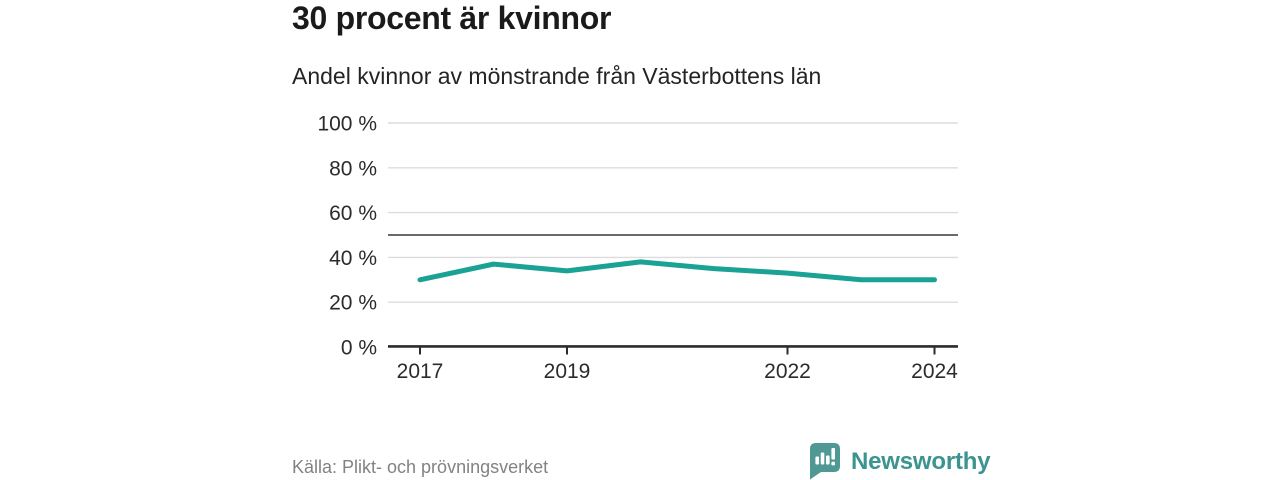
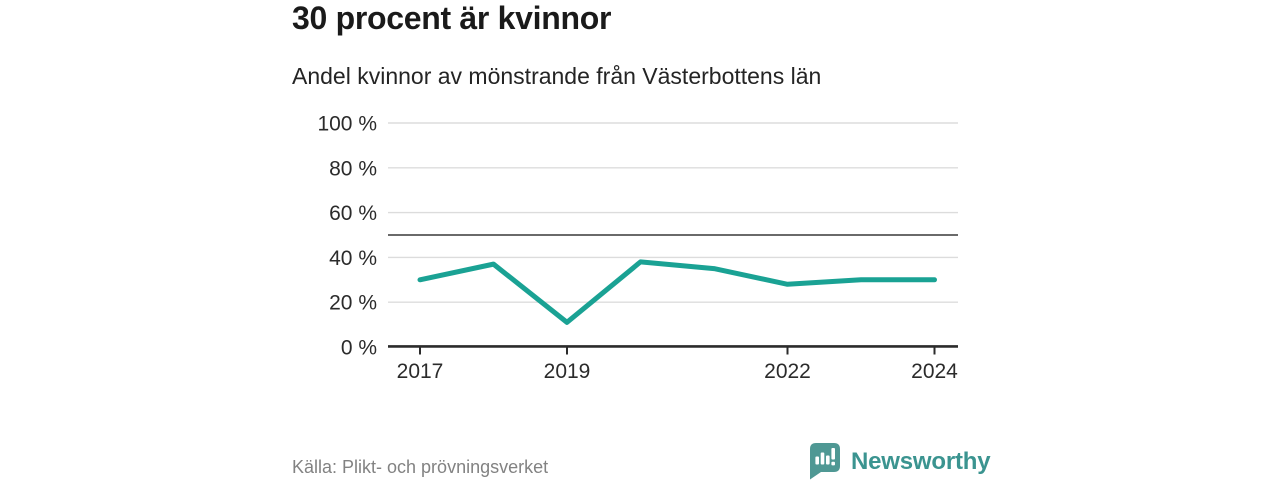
2019: 34% -> 11%
2022: 33% -> 28%
